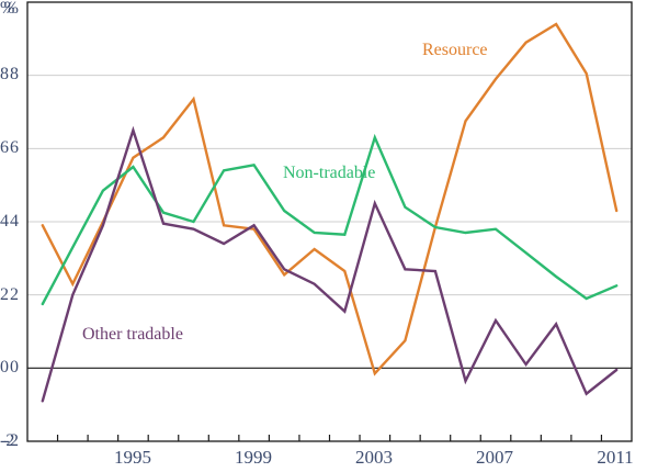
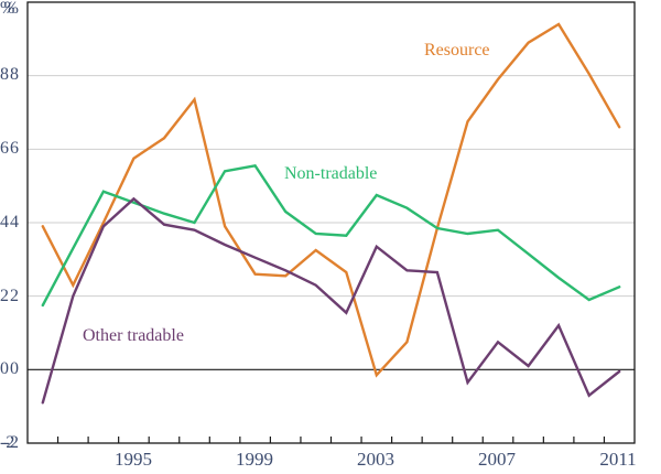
Non-tradable/1995: 5.5 -> 4.5
Other tradable/1995: 6.5 -> 4.7
Resource/1999: 3.8 -> 2.6
Other tradable/1999: 3.9 -> 3.0
Non-tradable/2003: 6.3 -> 4.8
Other tradable/2003: 4.5 -> 3.4
Other tradable/2007: 1.3 -> 0.8
Resource/2011: 4.3 -> 6.6
